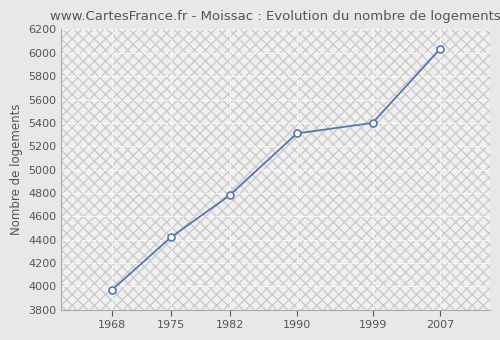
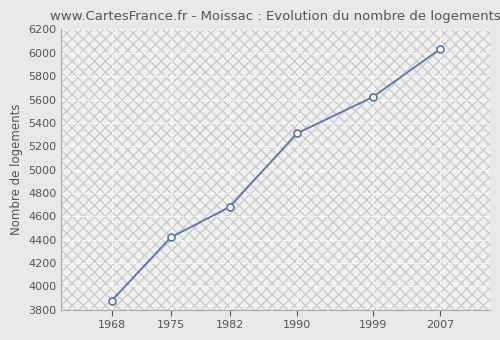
1968: 3970 -> 3880
1982: 4780 -> 4680
1999: 5400 -> 5620
